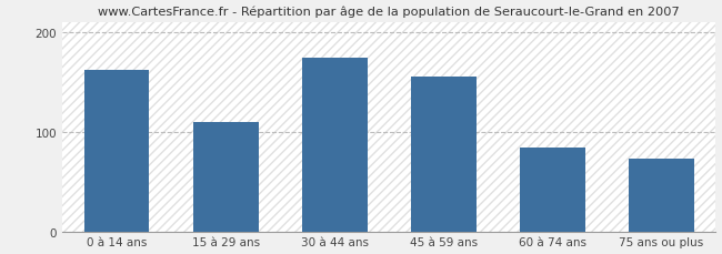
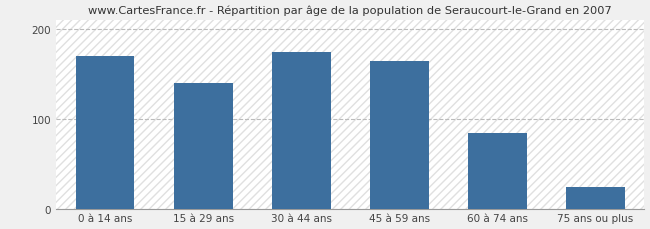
0 à 14 ans: 162 -> 170
15 à 29 ans: 110 -> 140
45 à 59 ans: 156 -> 165
75 ans ou plus: 74 -> 25
